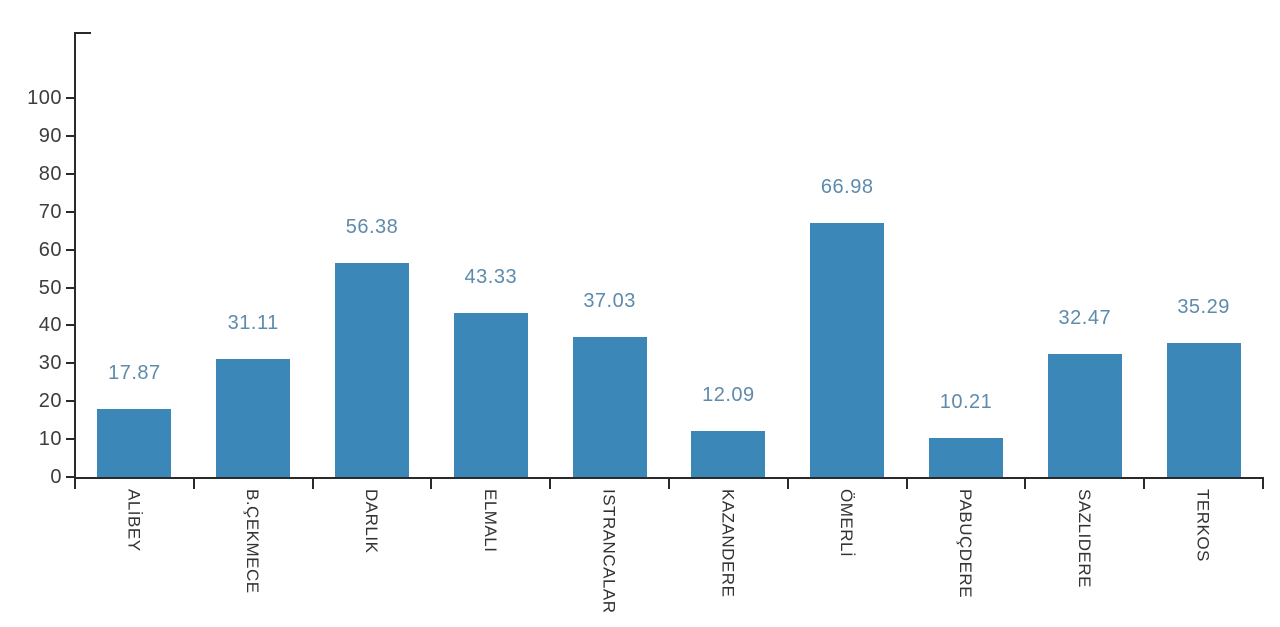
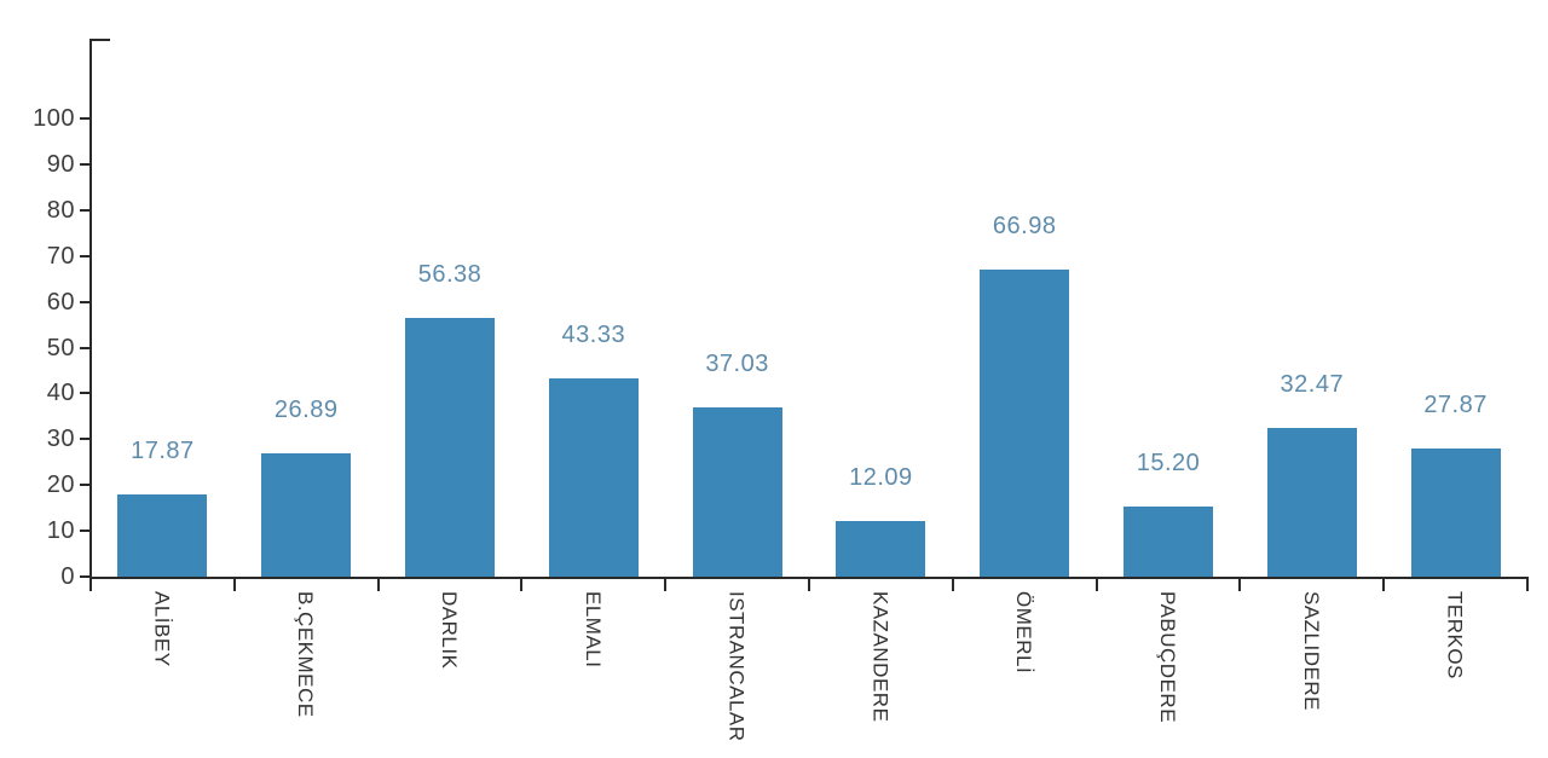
B.ÇEKMECE: 31.11 -> 26.89
PABUÇDERE: 10.21 -> 15.20
TERKOS: 35.29 -> 27.87
